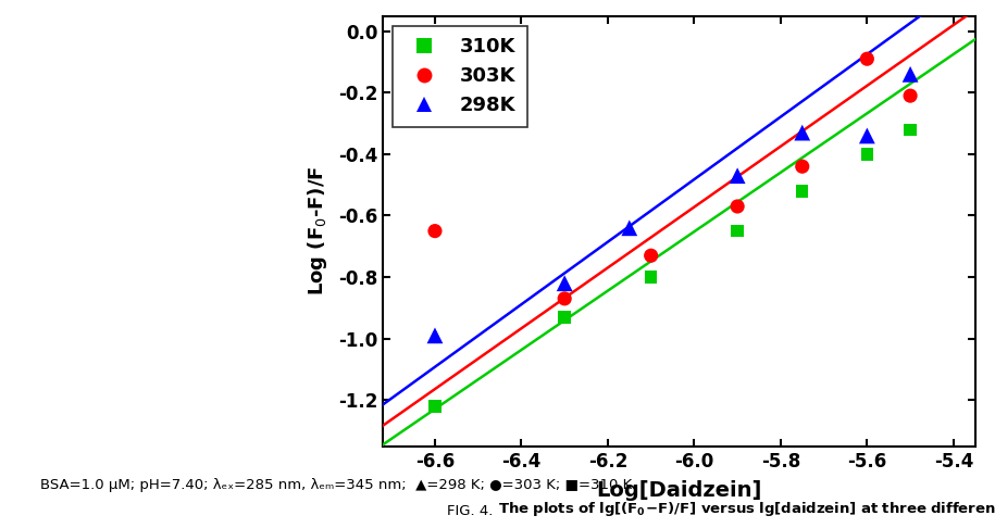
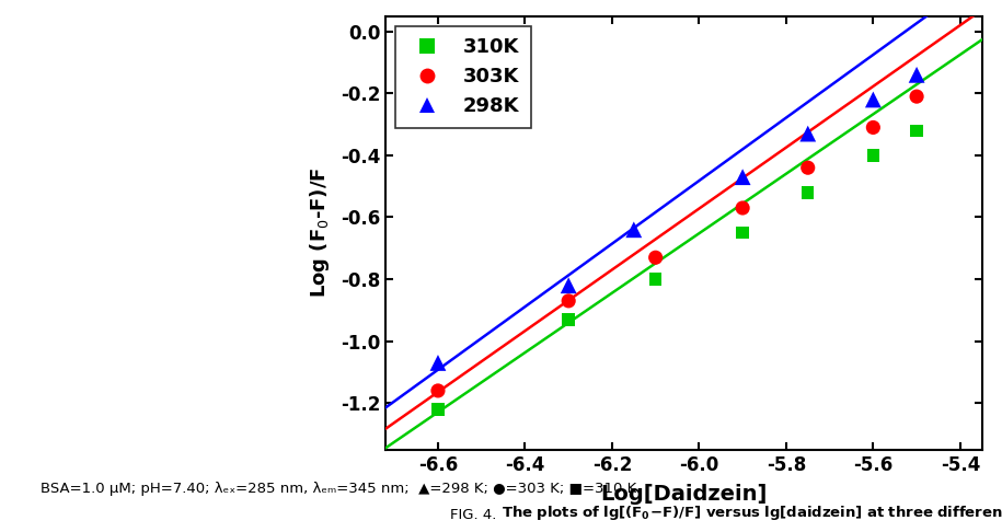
303K/-6.6: -0.65 -> -1.16
298K/-6.6: -0.99 -> -1.07
303K/-5.6: -0.09 -> -0.31
298K/-5.6: -0.34 -> -0.22
